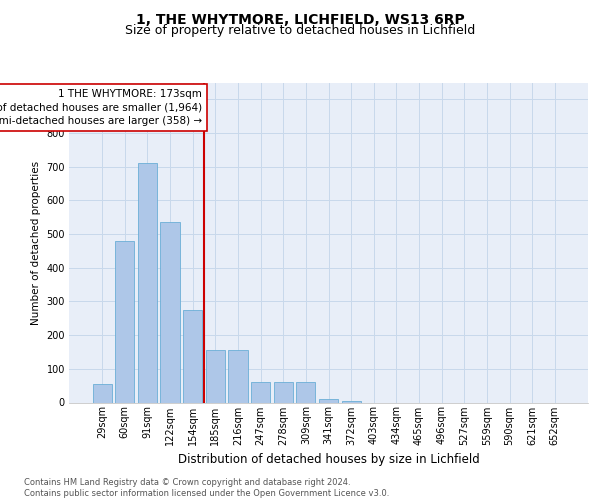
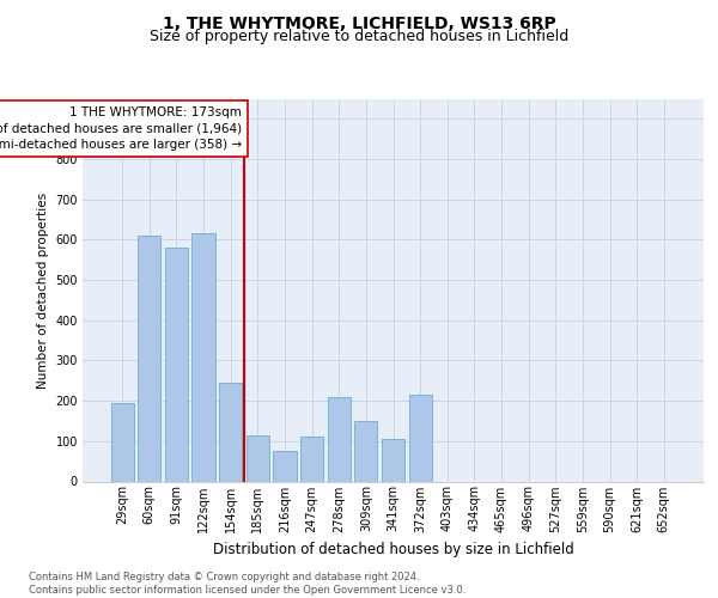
29sqm: 55 -> 195
60sqm: 480 -> 610
91sqm: 710 -> 580
122sqm: 535 -> 615
154sqm: 275 -> 245
185sqm: 155 -> 115
216sqm: 155 -> 75
247sqm: 60 -> 110
278sqm: 60 -> 210
309sqm: 60 -> 150
341sqm: 10 -> 105
372sqm: 5 -> 215
